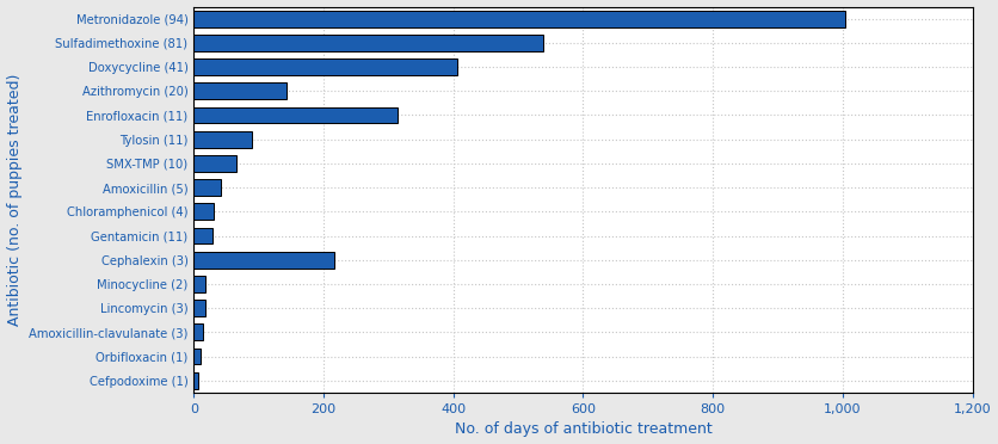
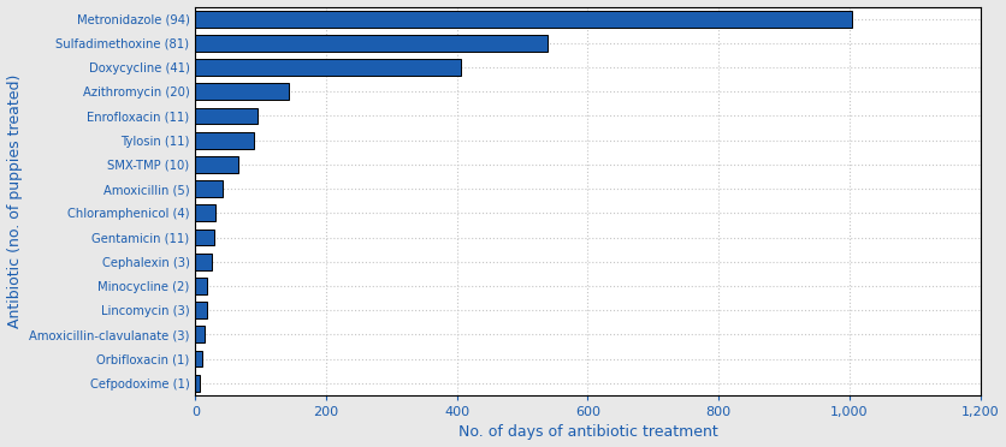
Enrofloxacin (11): 314 -> 95
Cephalexin (3): 216 -> 25
